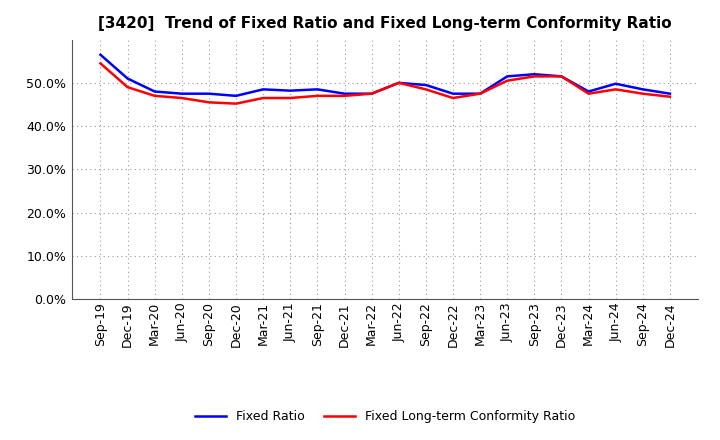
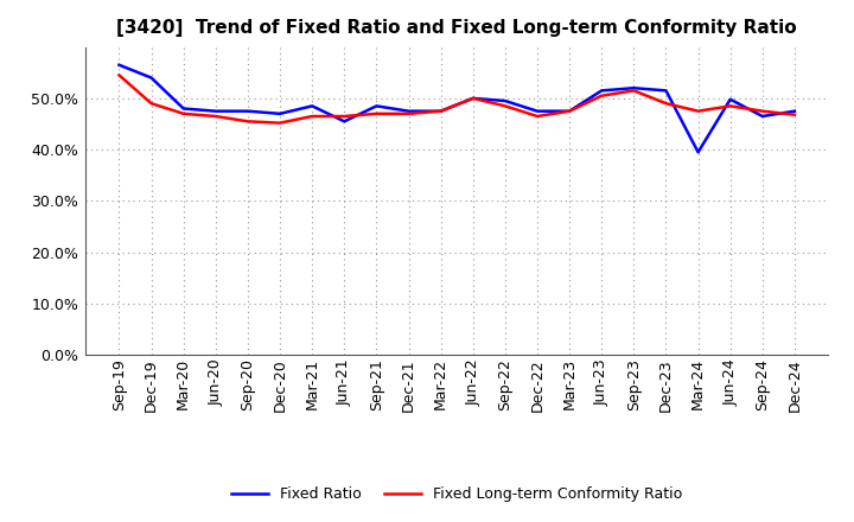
Fixed Ratio/Dec-19: 51.0% -> 54.0%
Fixed Ratio/Jun-21: 48.2% -> 45.5%
Fixed Long-term Conformity Ratio/Dec-23: 51.5% -> 49.0%
Fixed Ratio/Mar-24: 48.0% -> 39.5%
Fixed Ratio/Sep-24: 48.5% -> 46.5%
